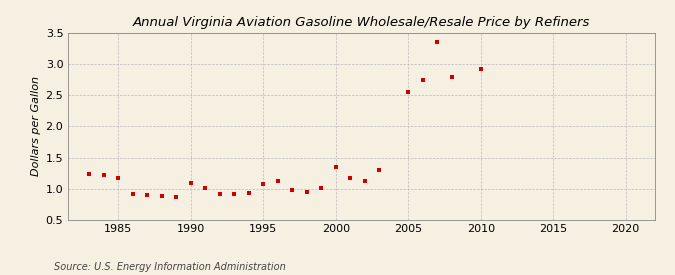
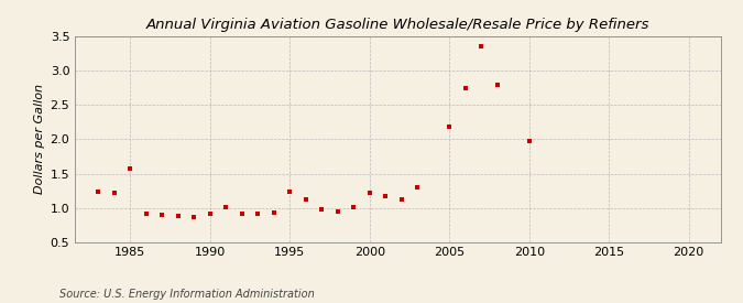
1985: 1.17 -> 1.58
1990: 1.10 -> 0.92
1995: 1.07 -> 1.24
2000: 1.35 -> 1.22
2005: 2.55 -> 2.18
2010: 2.93 -> 1.98
